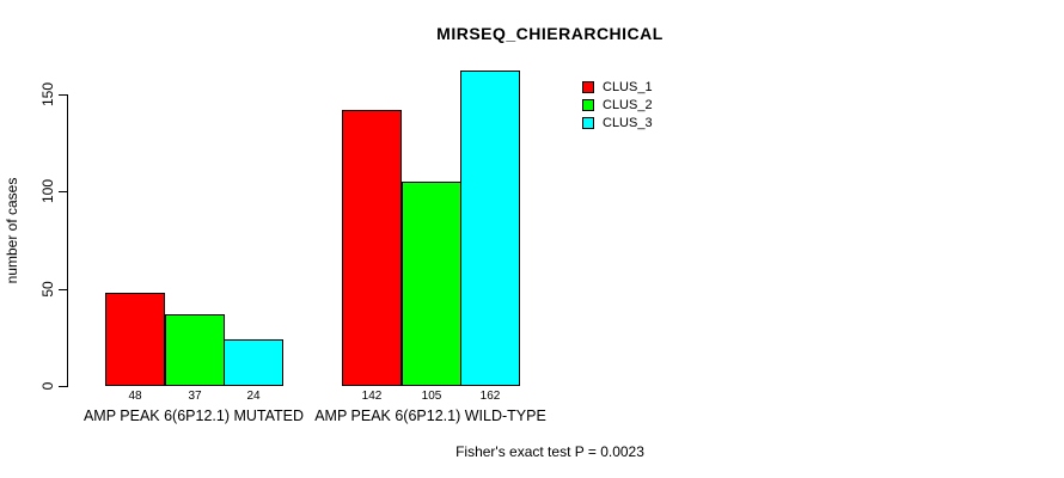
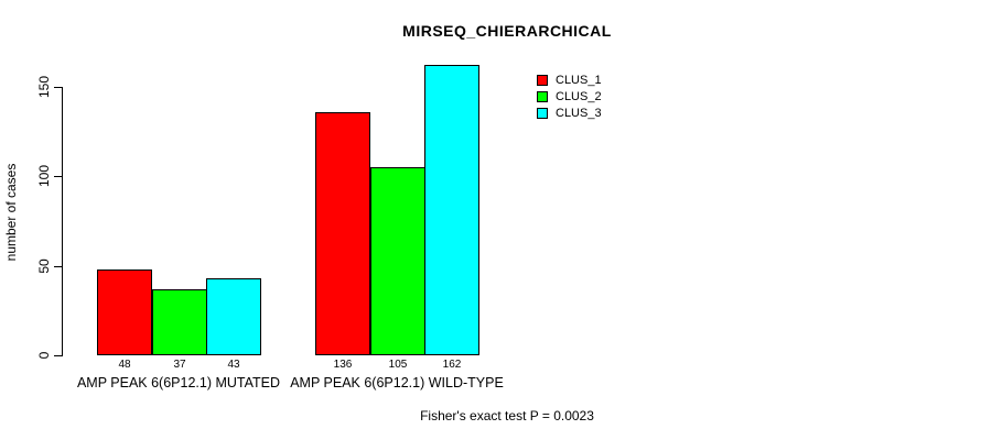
CLUS_3/AMP PEAK 6(6P12.1) MUTATED: 24 -> 43
CLUS_1/AMP PEAK 6(6P12.1) WILD-TYPE: 142 -> 136
